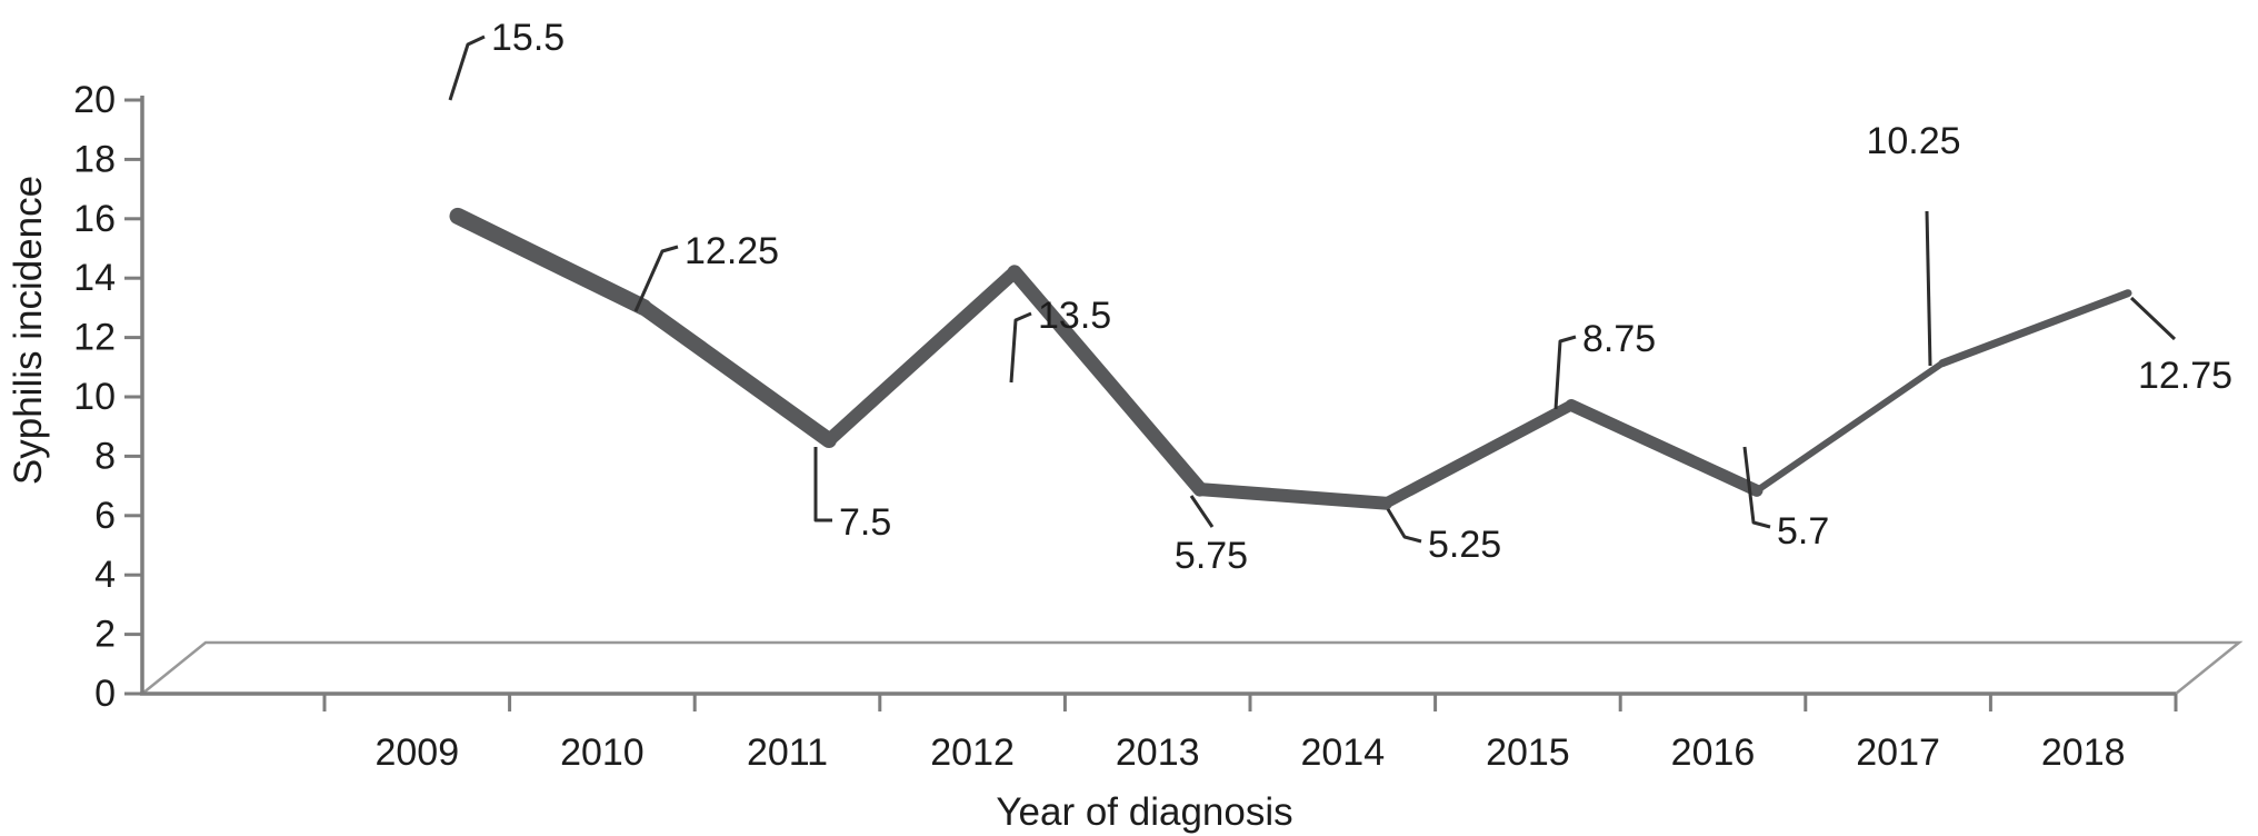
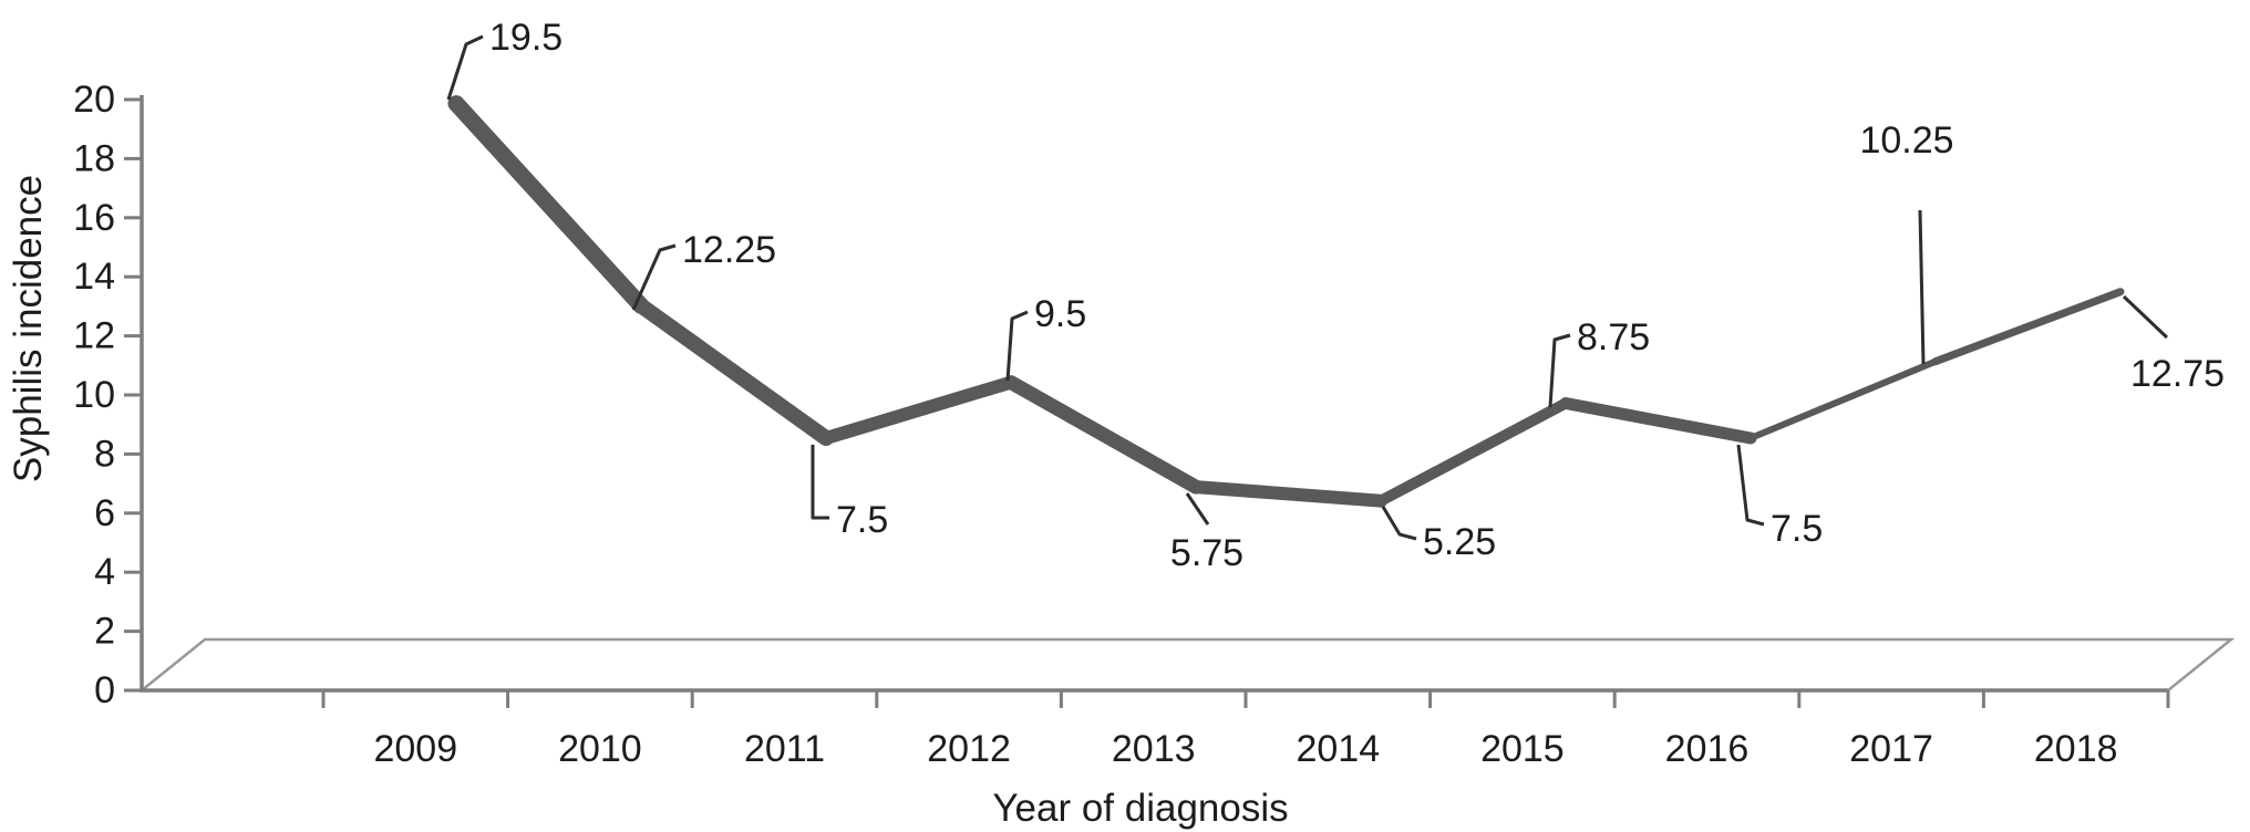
2009: 15.5 -> 19.5
2012: 13.5 -> 9.5
2016: 5.7 -> 7.5
